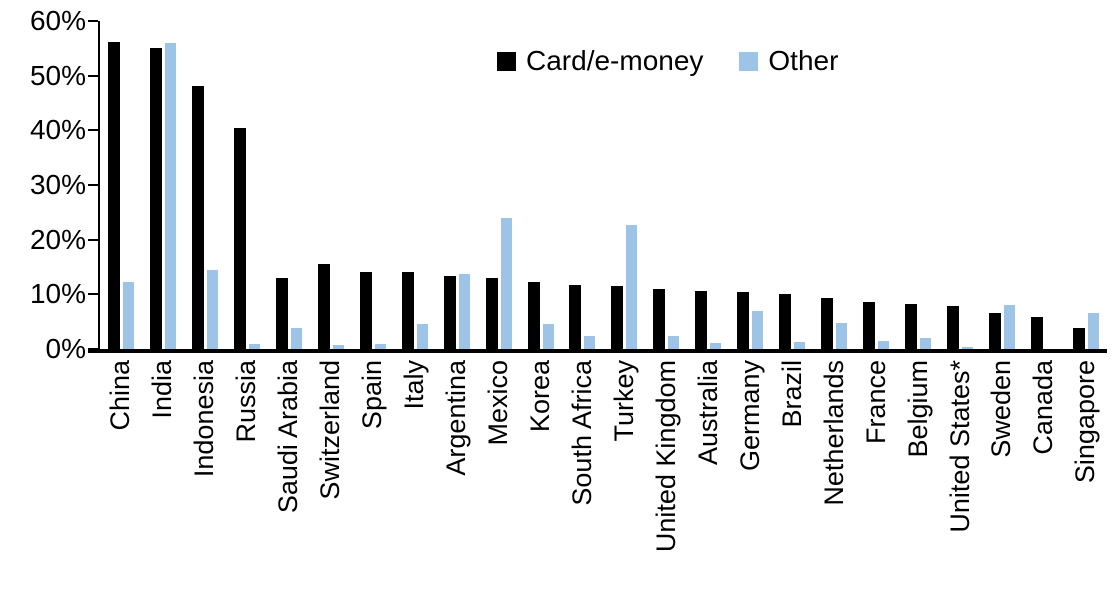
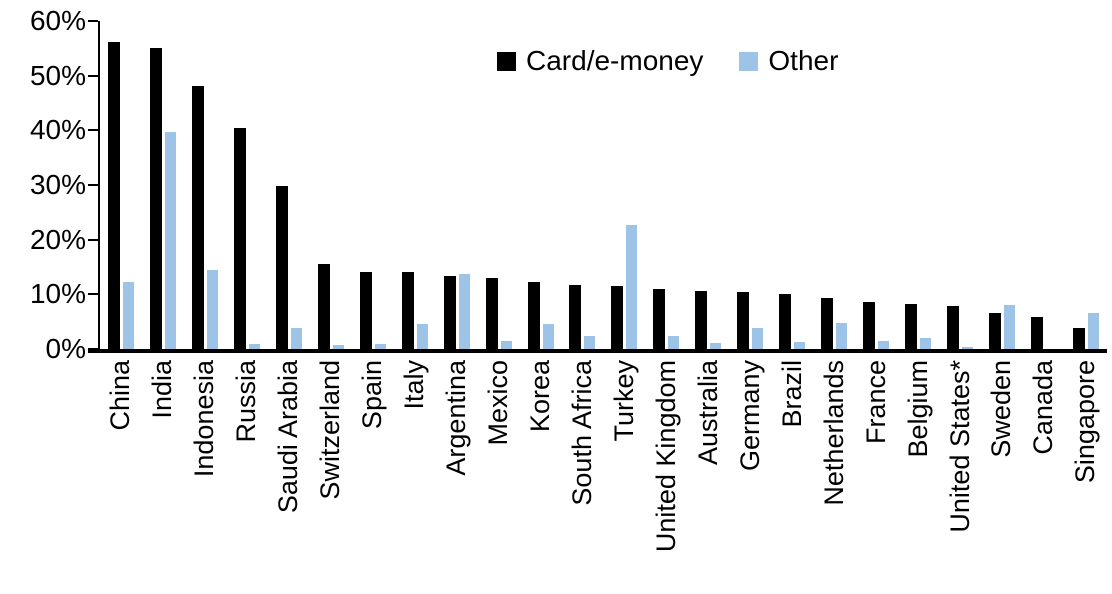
Other/India: 56% -> 40%
Card/e-money/Saudi Arabia: 13% -> 30%
Other/Mexico: 24% -> 1%
Other/Germany: 7% -> 4%
